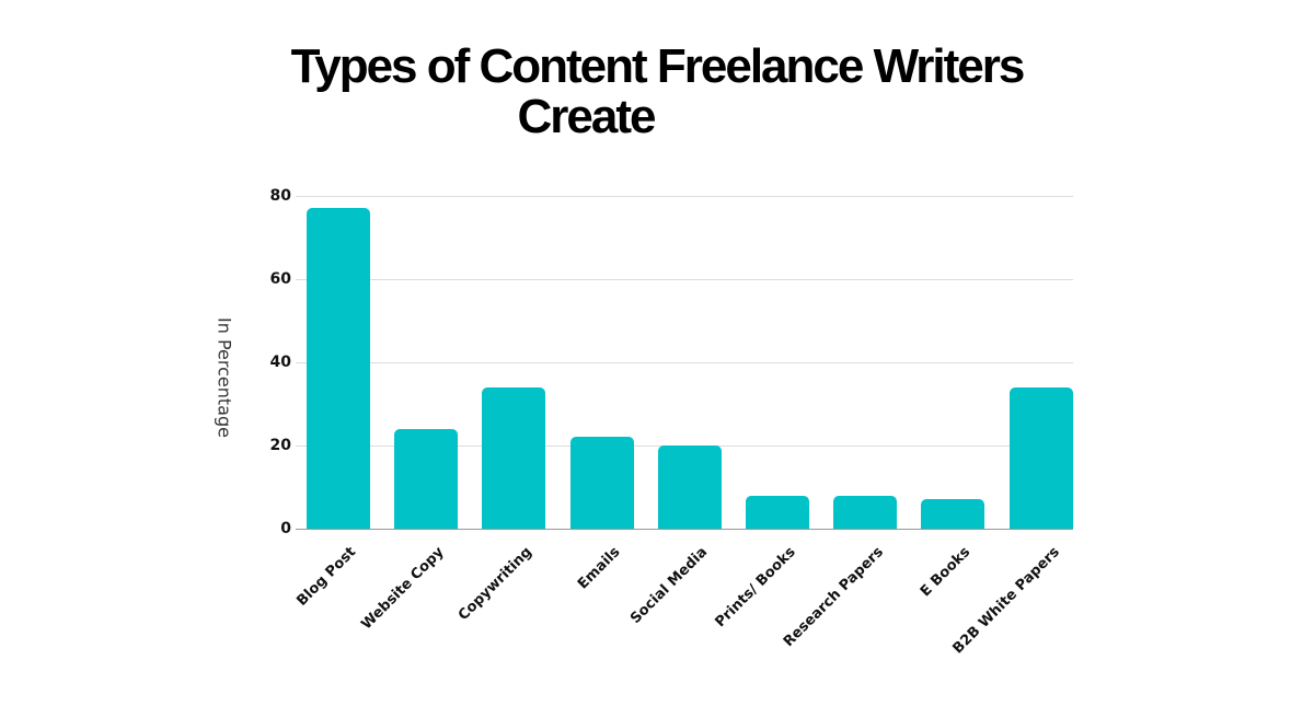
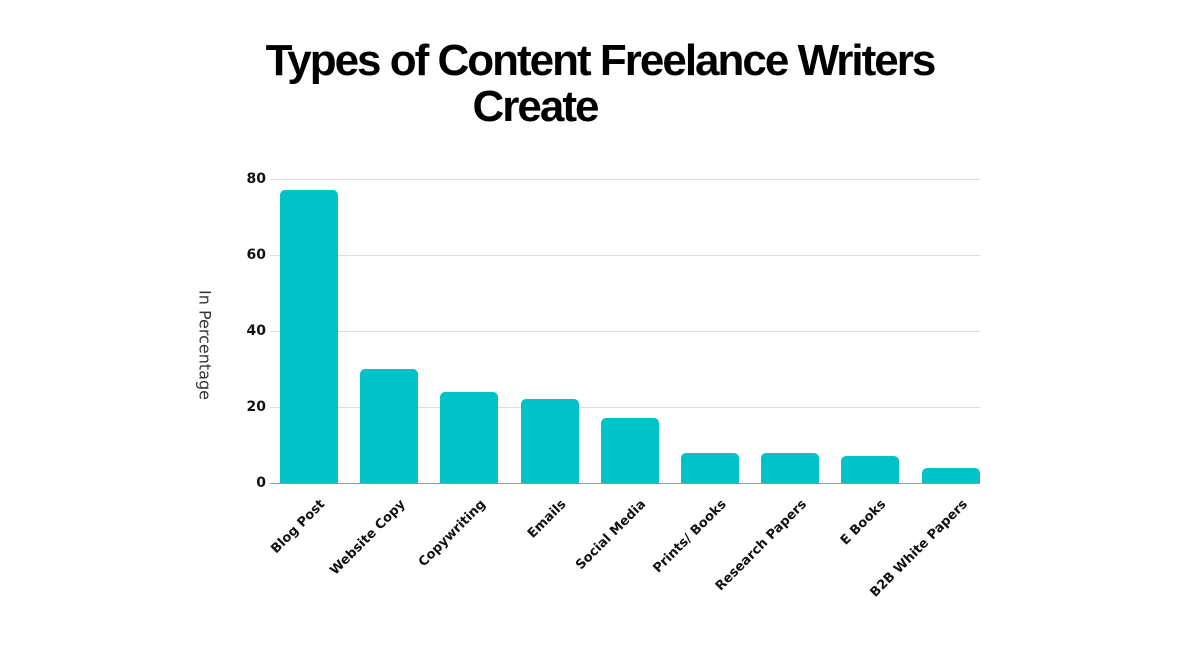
Website Copy: 24 -> 30
Copywriting: 34 -> 24
Social Media: 20 -> 17
B2B White Papers: 34 -> 4
